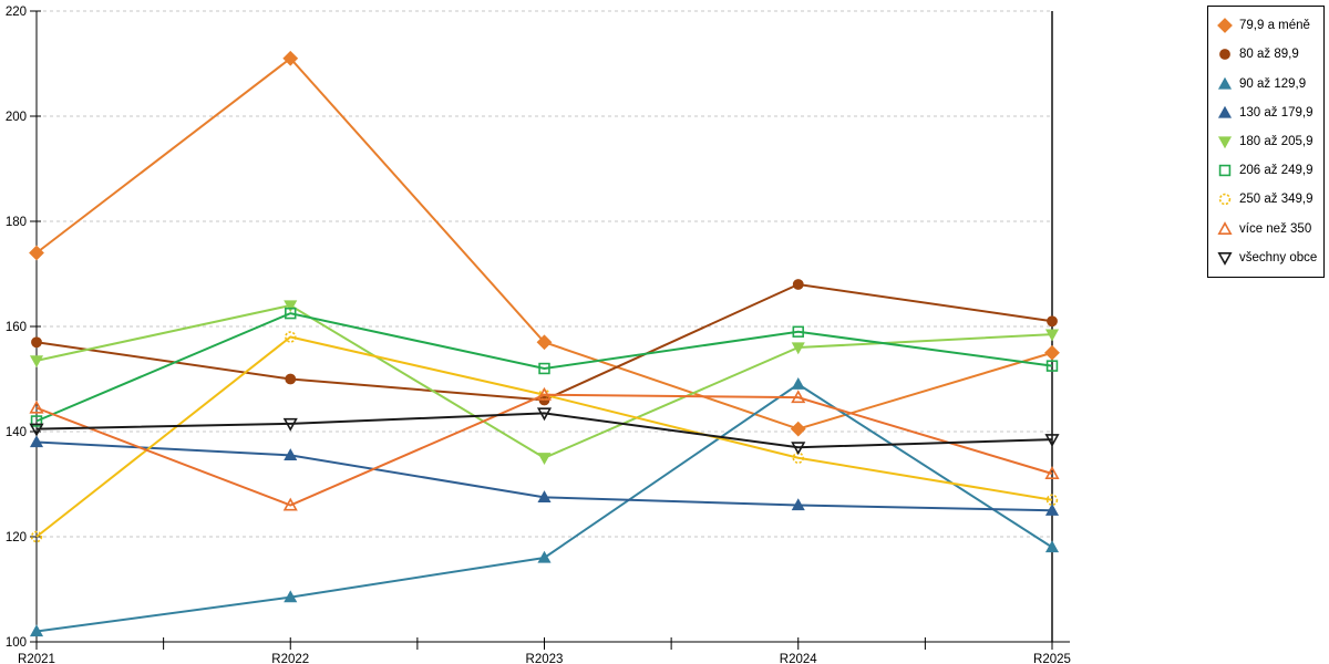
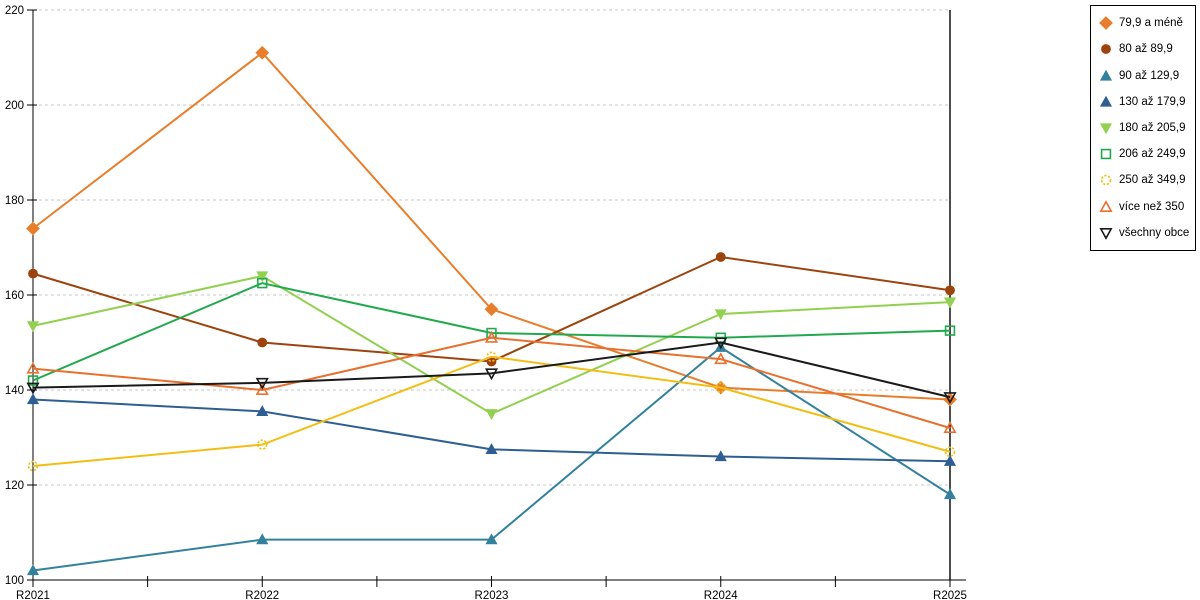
80 až 89,9/R2021: 157 -> 164
250 až 349,9/R2021: 120 -> 124
250 až 349,9/R2022: 158 -> 128
více než 350/R2022: 126 -> 140
90 až 129,9/R2023: 116 -> 108
více než 350/R2023: 147 -> 151
206 až 249,9/R2024: 159 -> 151
250 až 349,9/R2024: 135 -> 140
všechny obce/R2024: 137 -> 150
79,9 a méně/R2025: 155 -> 138
